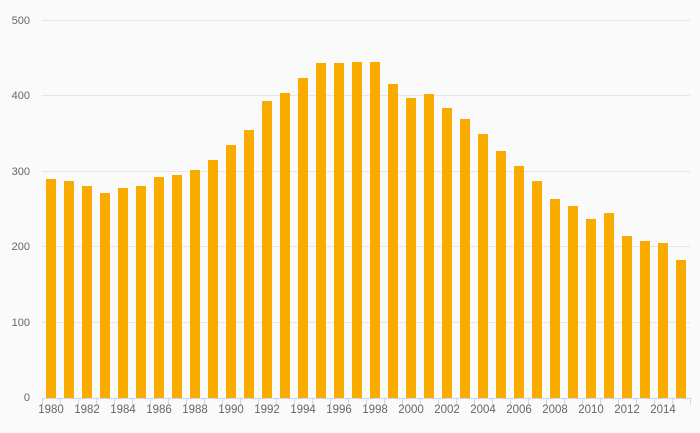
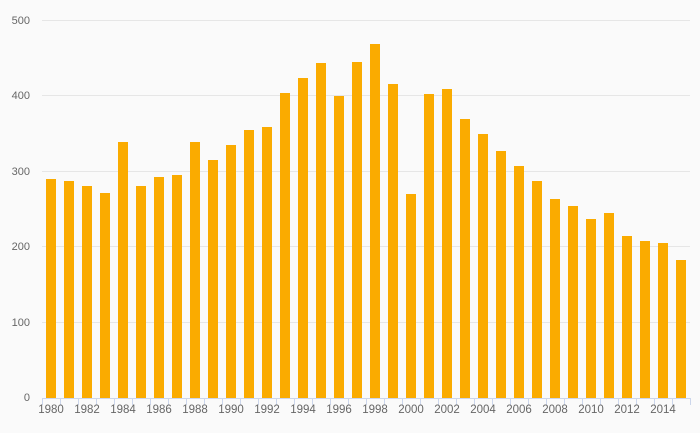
1984: 280 -> 340
1988: 300 -> 340
1992: 390 -> 360
1996: 440 -> 400
1998: 450 -> 470
2000: 400 -> 270
2002: 380 -> 410
